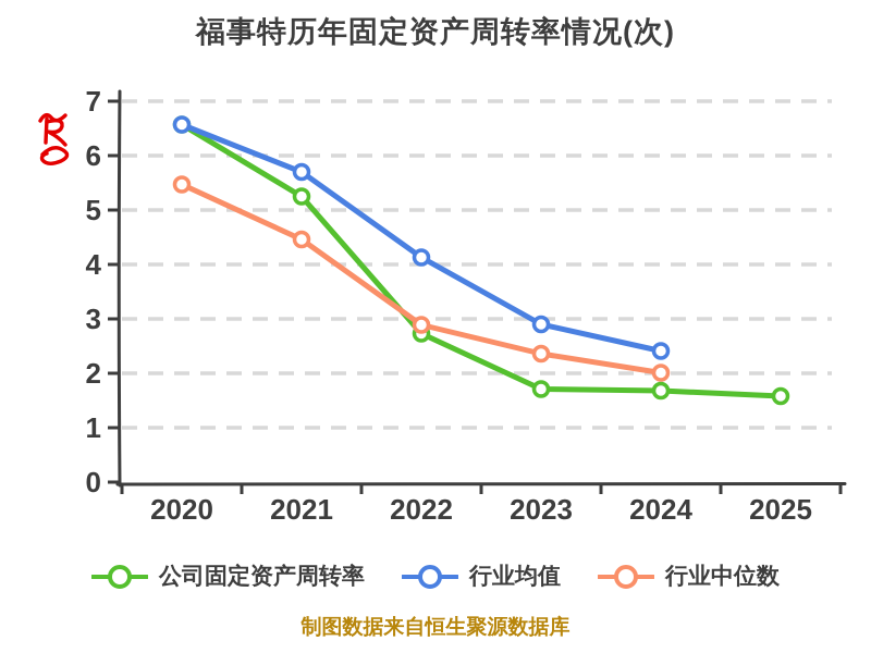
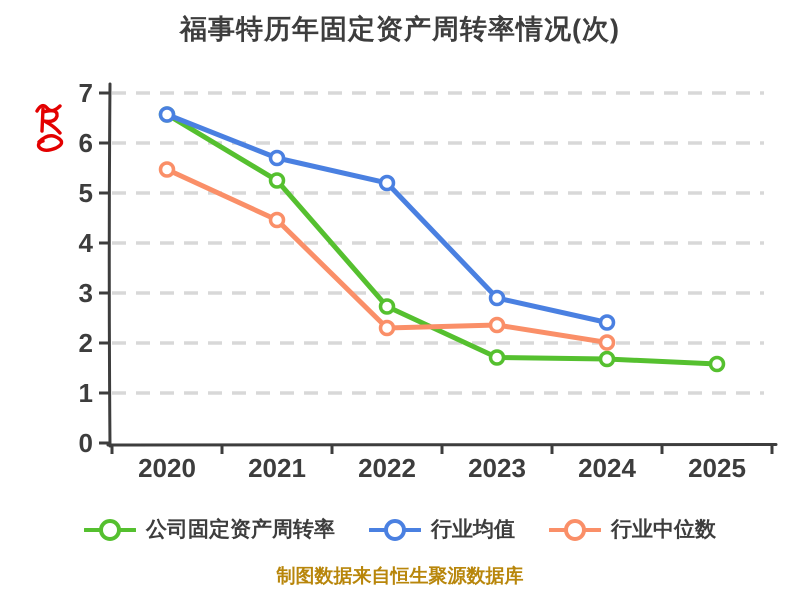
行业均值/2022: 4.1 -> 5.2
行业中位数/2022: 2.9 -> 2.3
